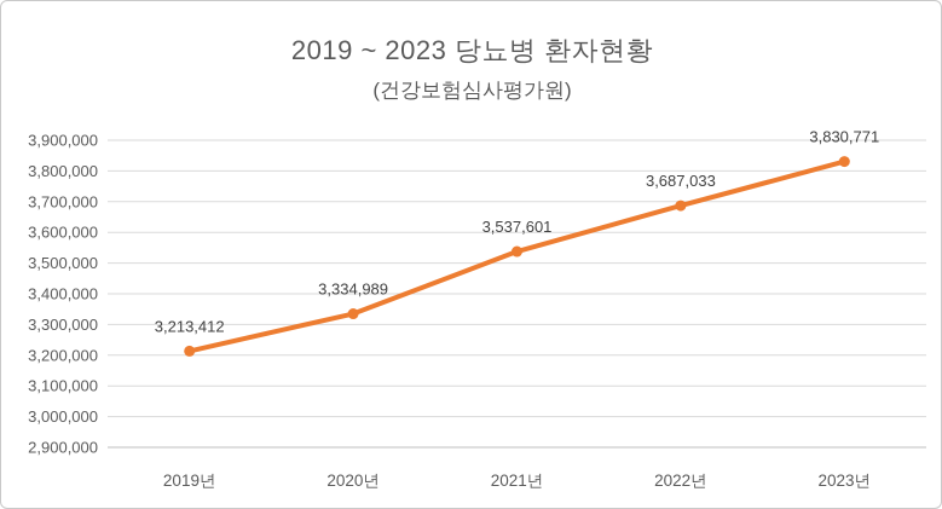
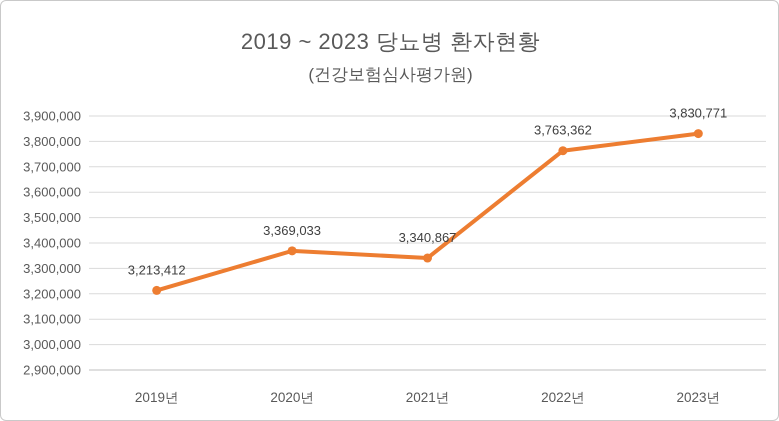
2020년: 3,334,989 -> 3,369,033
2021년: 3,537,601 -> 3,340,867
2022년: 3,687,033 -> 3,763,362
